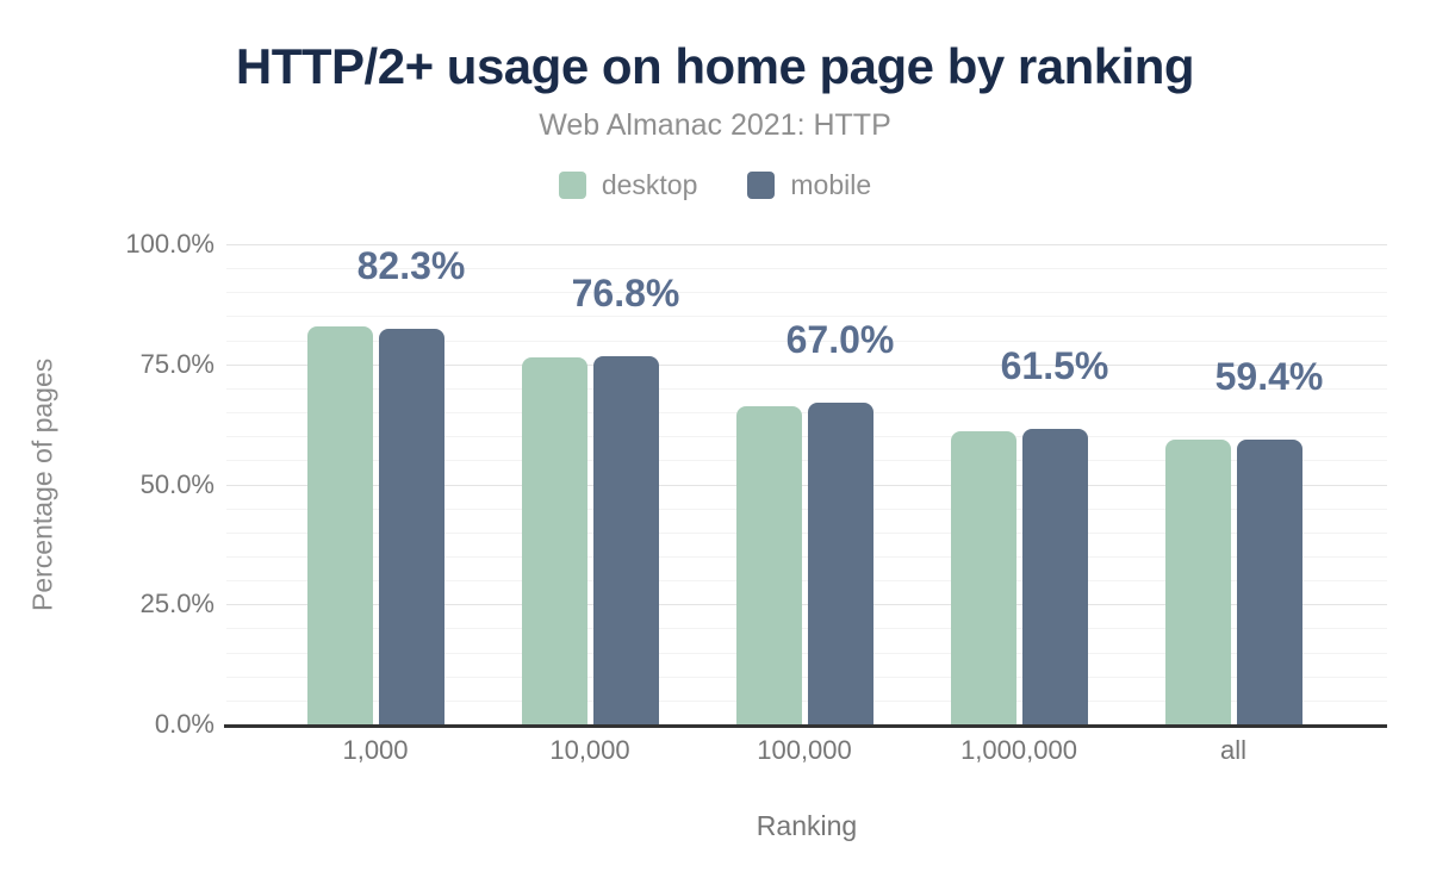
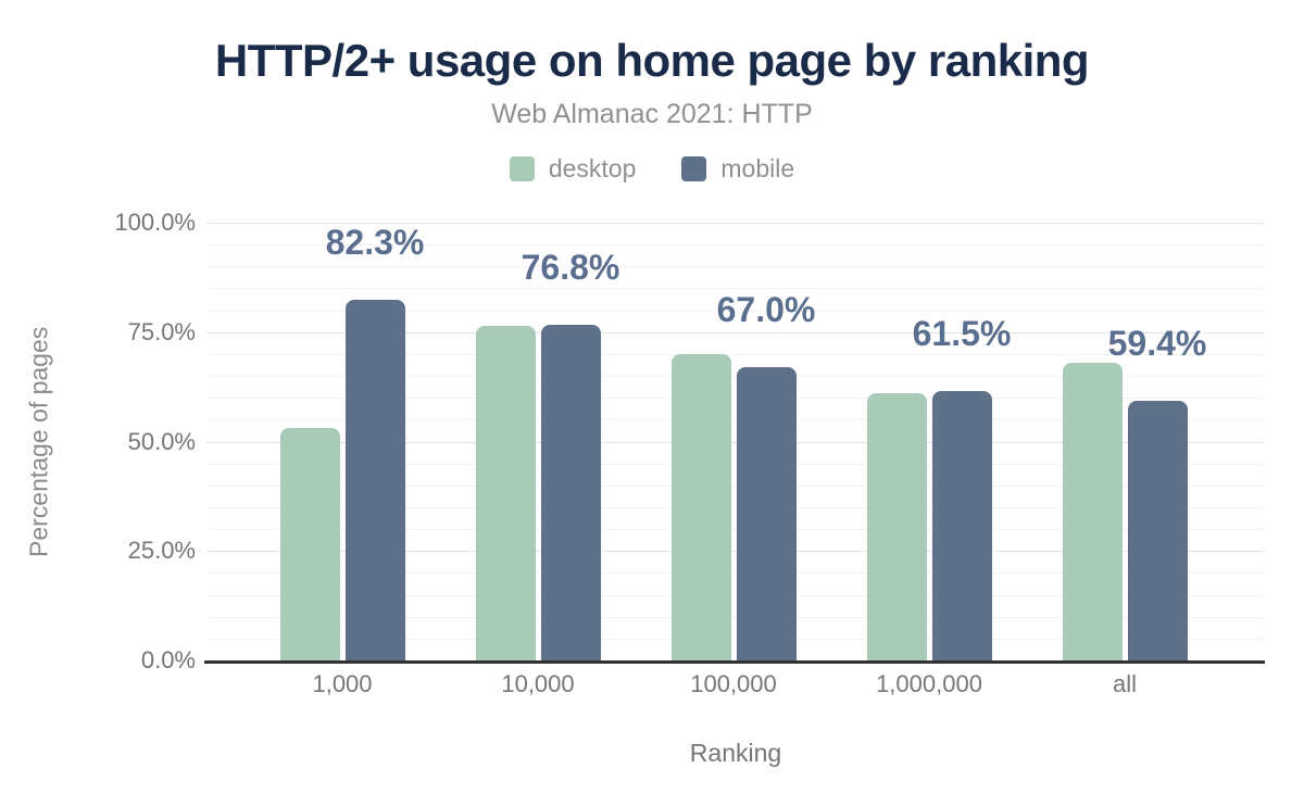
desktop/1,000: 83% -> 53%
desktop/100,000: 66% -> 70%
desktop/all: 59% -> 68%
